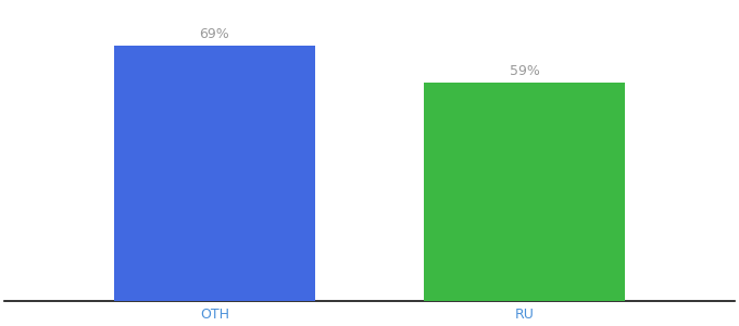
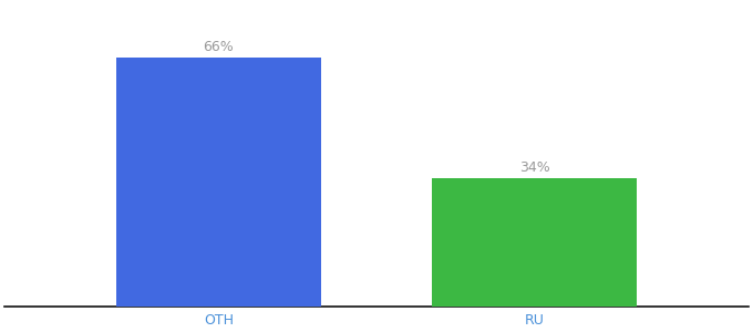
OTH: 69% -> 66%
RU: 59% -> 34%
